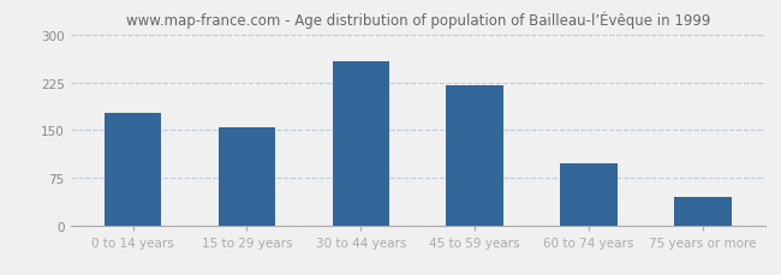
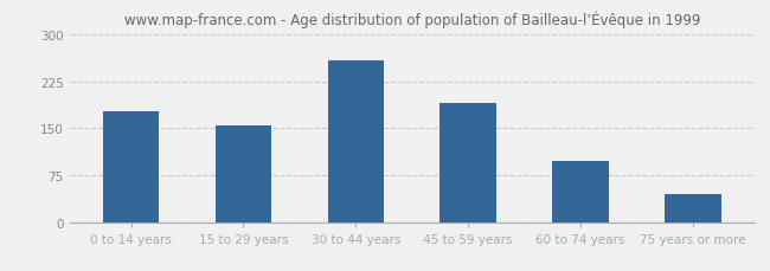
45 to 59 years: 220 -> 190
